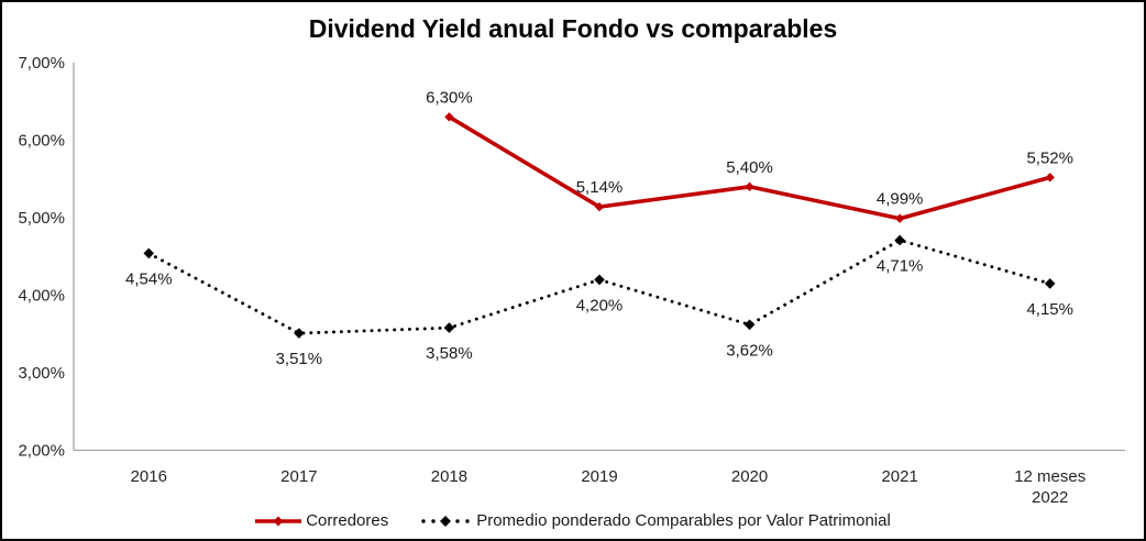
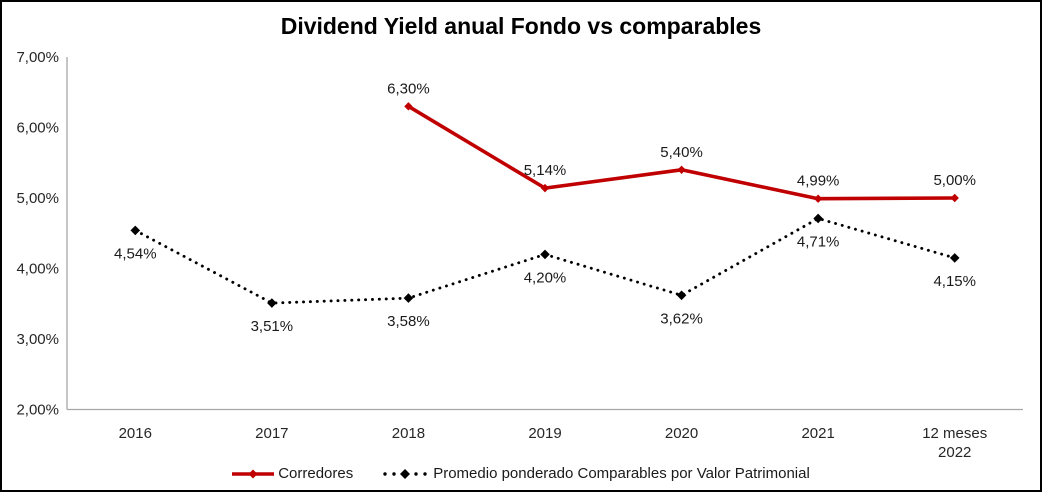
Corredores/12 meses 2022: 5,52% -> 5,00%
